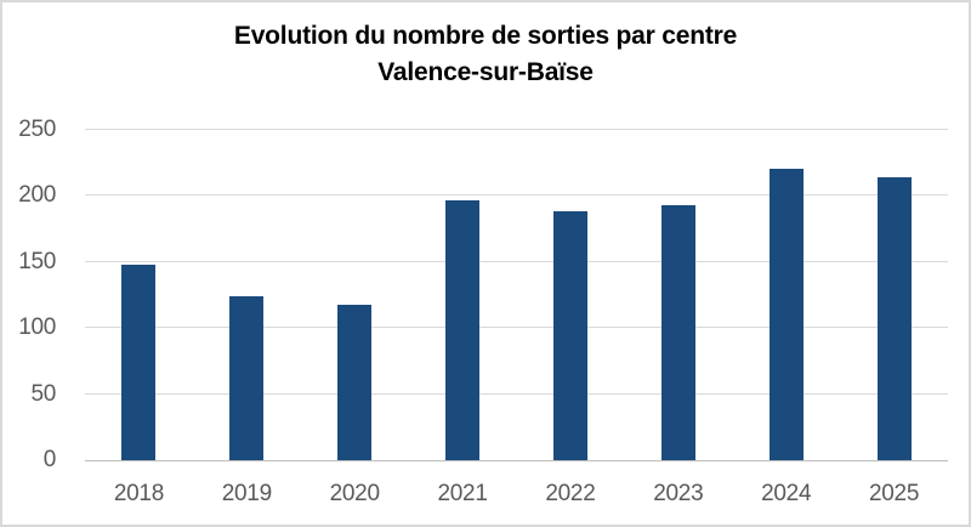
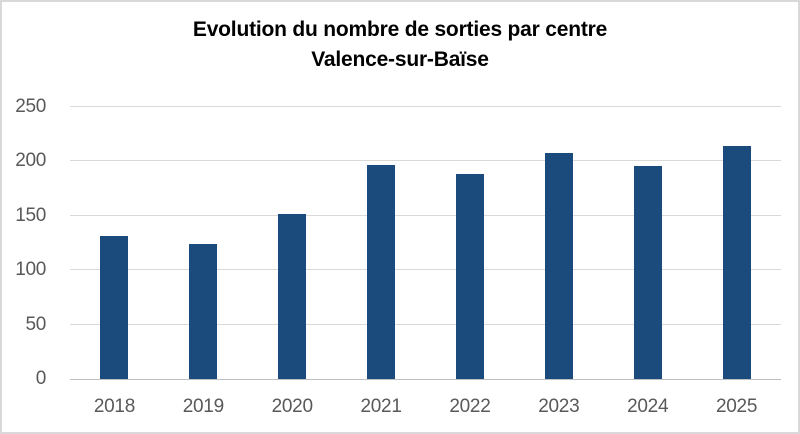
2018: 148 -> 131
2020: 118 -> 152
2023: 193 -> 208
2024: 221 -> 196
